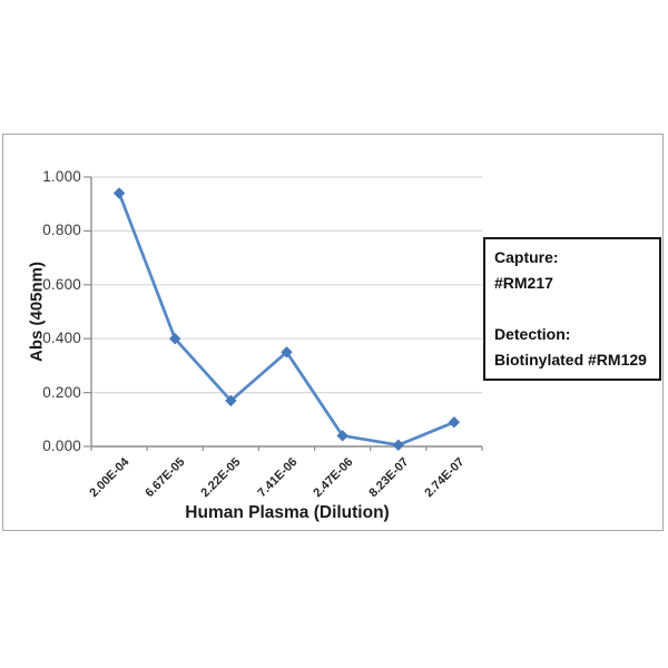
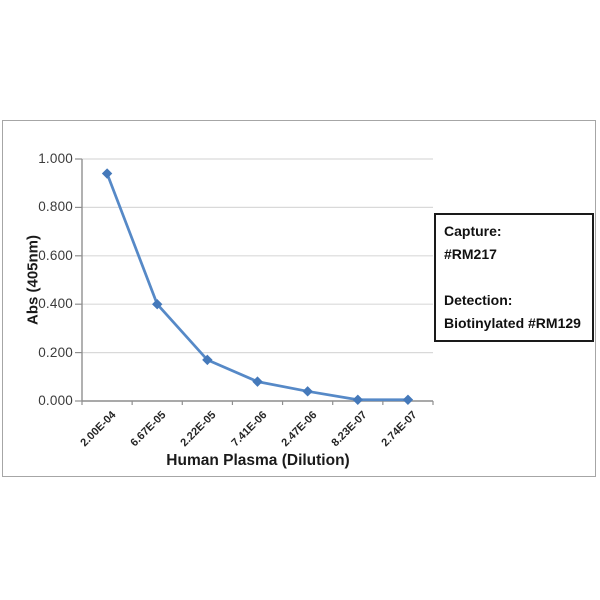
7.41E-06: 0.35 -> 0.08
2.74E-07: 0.09 -> 0.01
